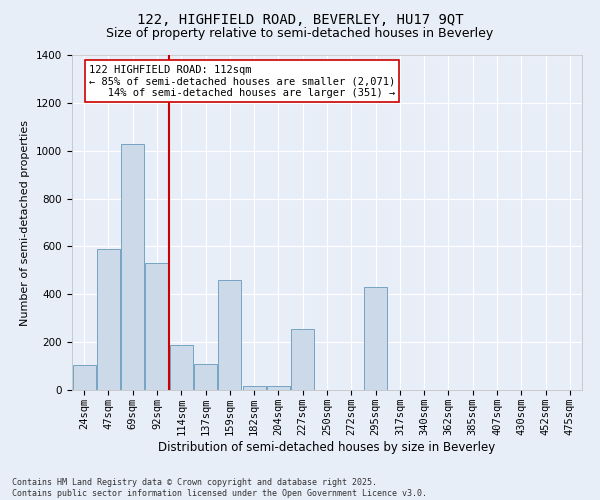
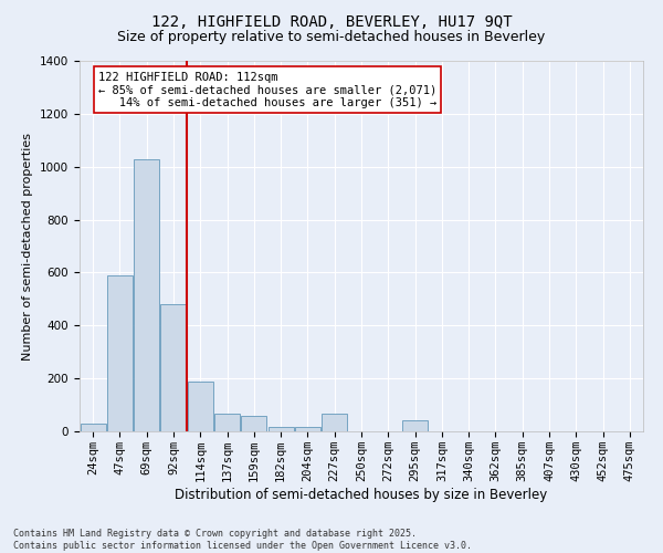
24sqm: 105 -> 30
92sqm: 530 -> 480
137sqm: 110 -> 65
159sqm: 460 -> 60
227sqm: 255 -> 65
295sqm: 430 -> 40
